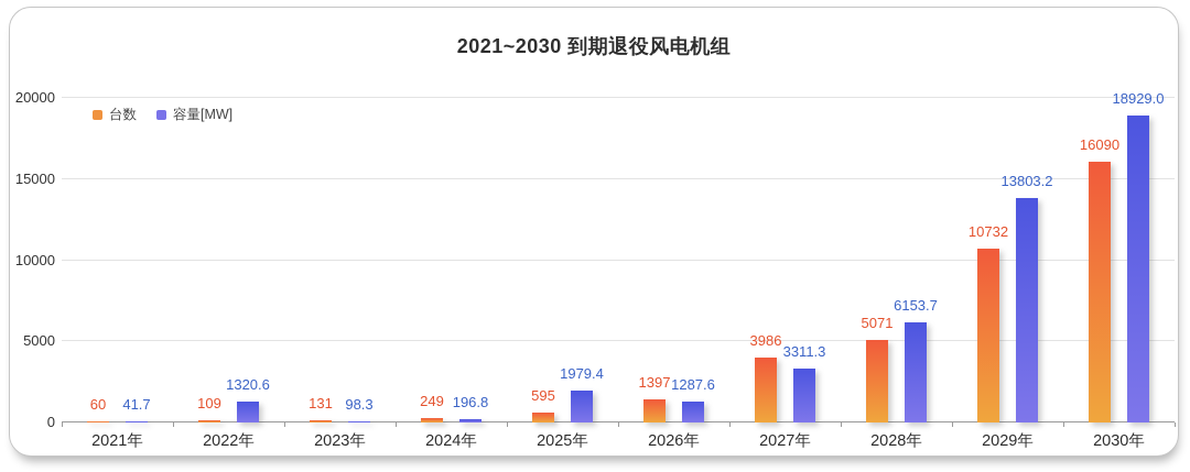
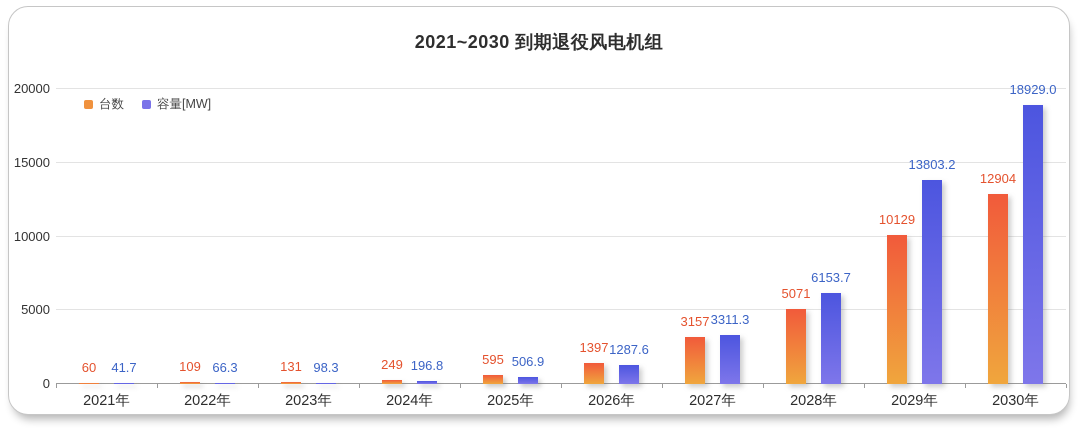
容量[MW]/2022年: 1320.6 -> 66.3
容量[MW]/2025年: 1979.4 -> 506.9
台数/2027年: 3986 -> 3157
台数/2029年: 10732 -> 10129
台数/2030年: 16090 -> 12904
